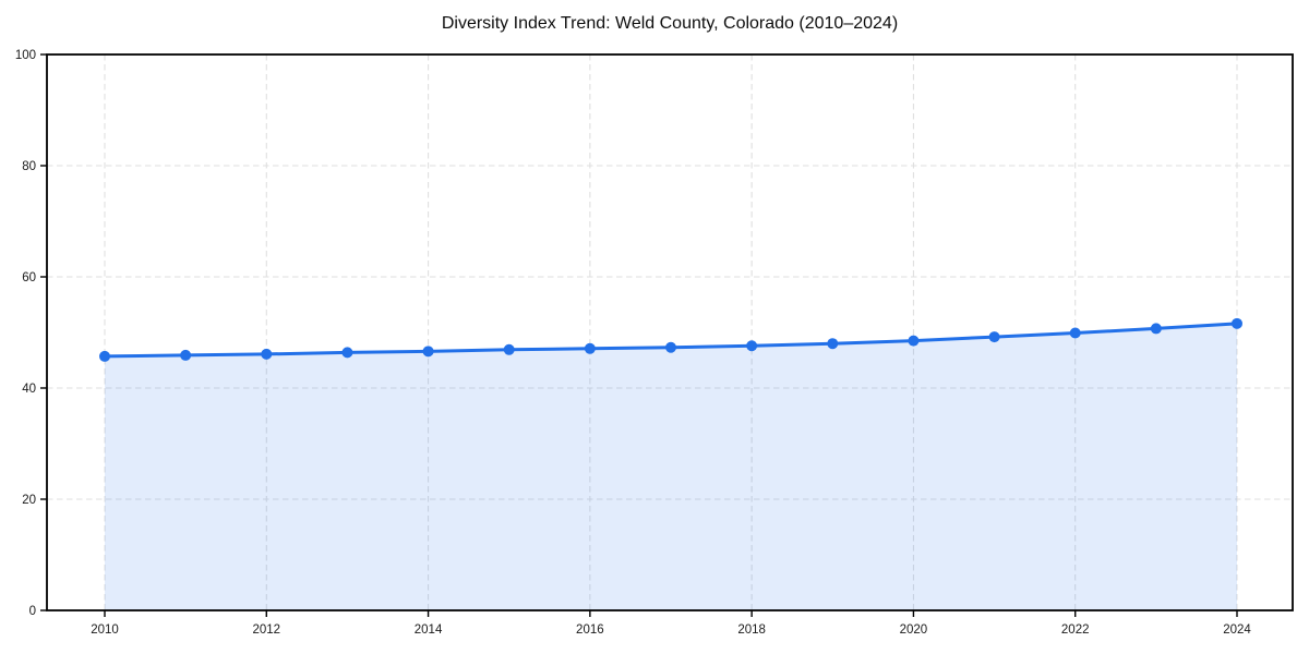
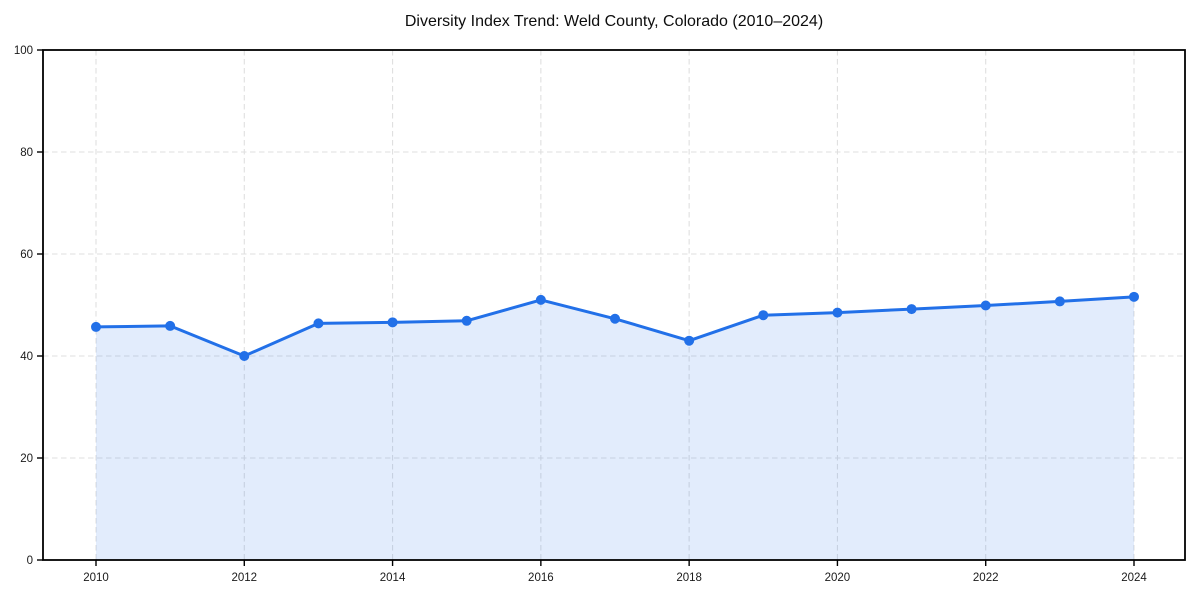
2012: 46 -> 40
2016: 47 -> 51
2018: 48 -> 43
